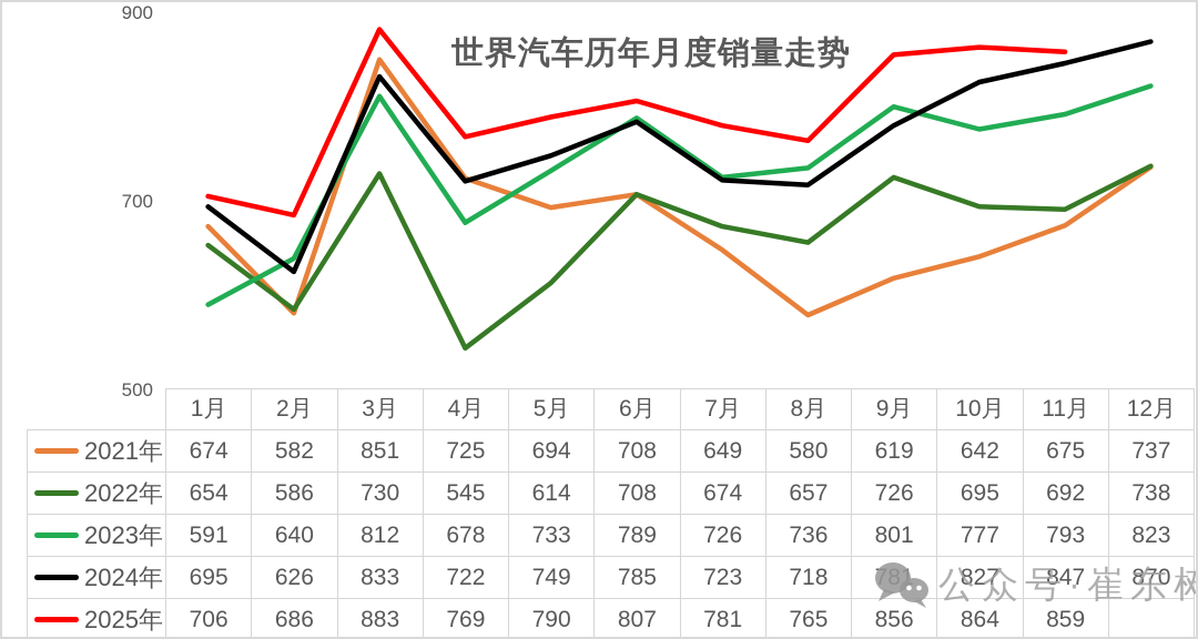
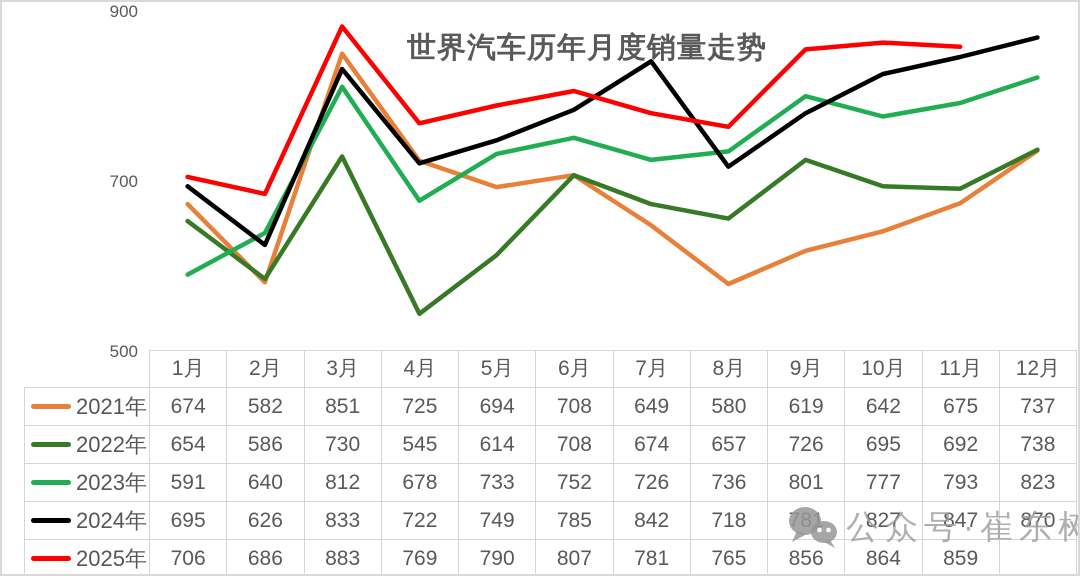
2023年/6月: 789 -> 752
2024年/7月: 723 -> 842
